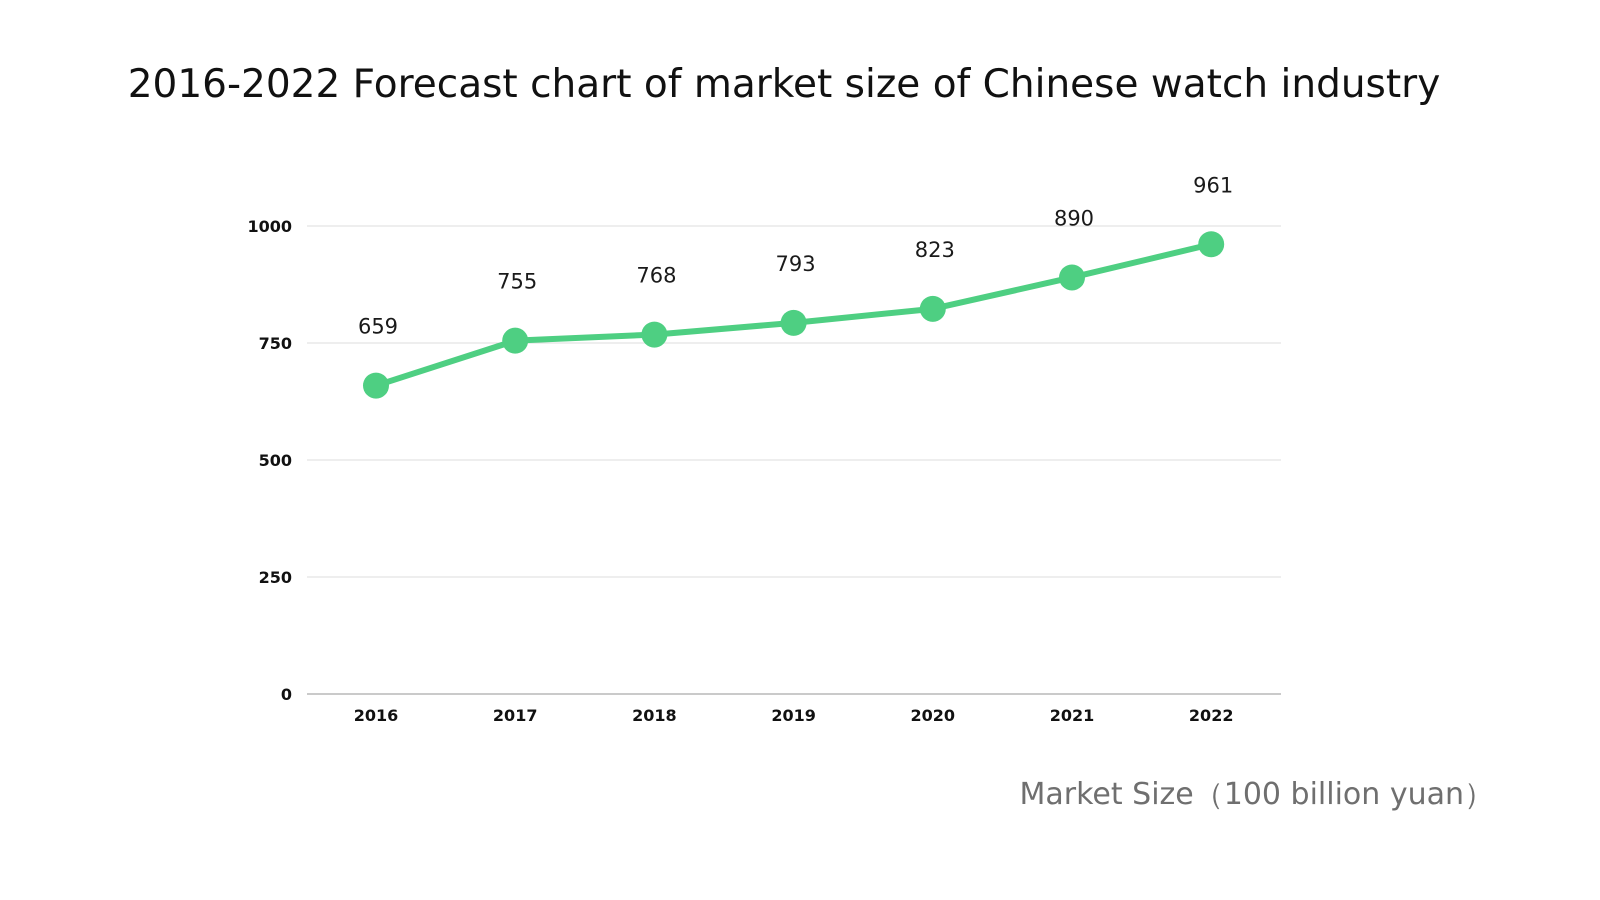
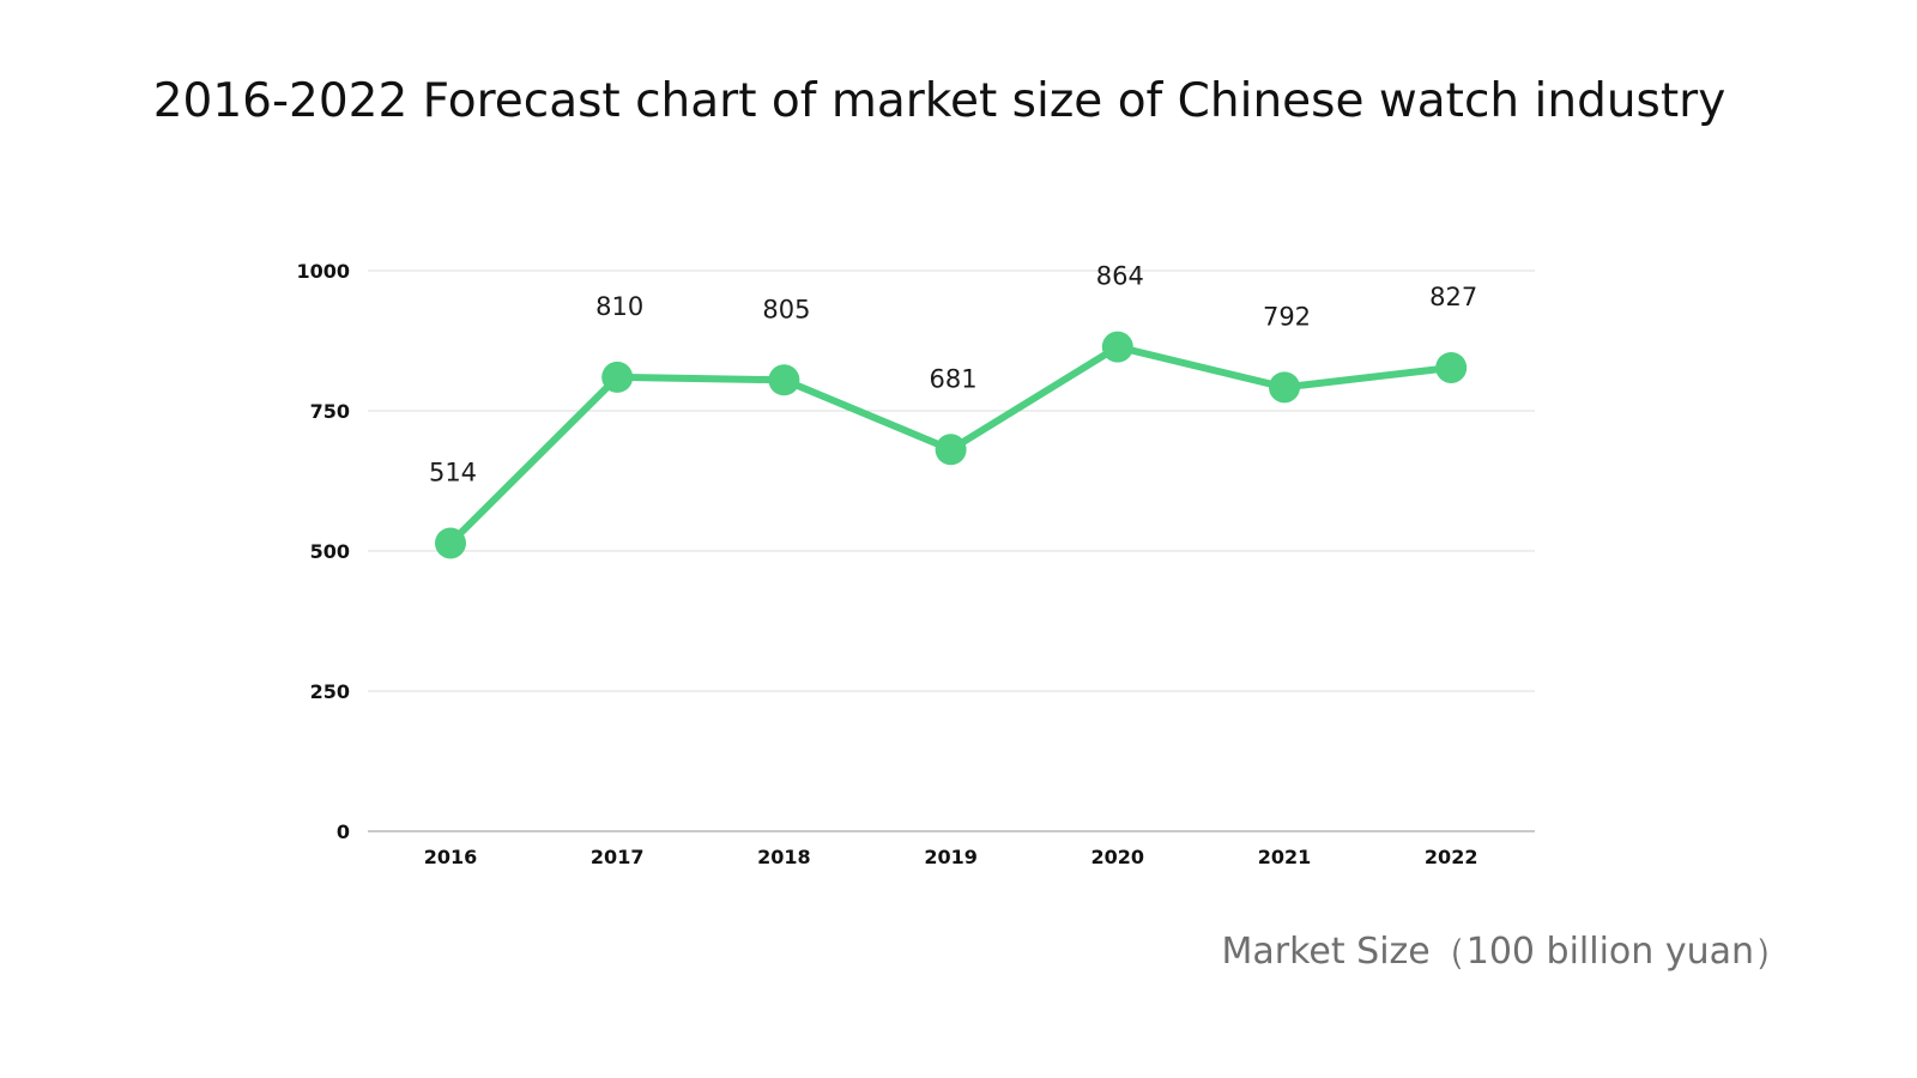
2016: 659 -> 514
2017: 755 -> 810
2018: 768 -> 805
2019: 793 -> 681
2020: 823 -> 864
2021: 890 -> 792
2022: 961 -> 827
